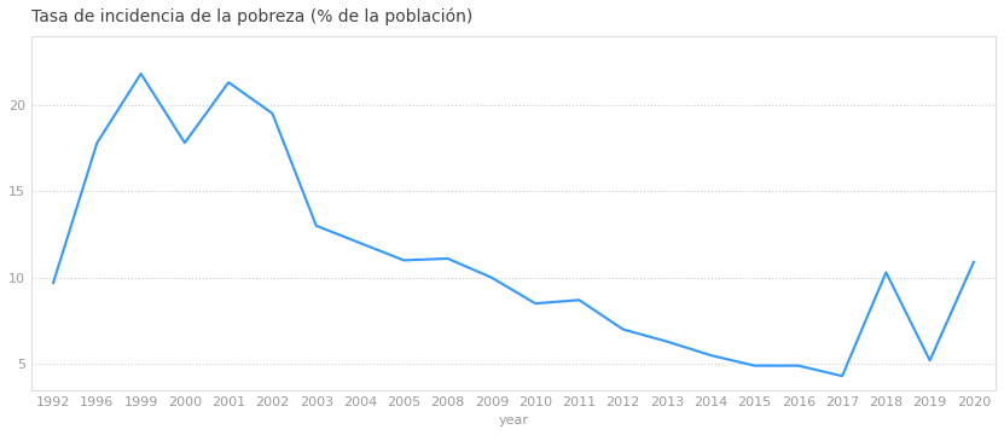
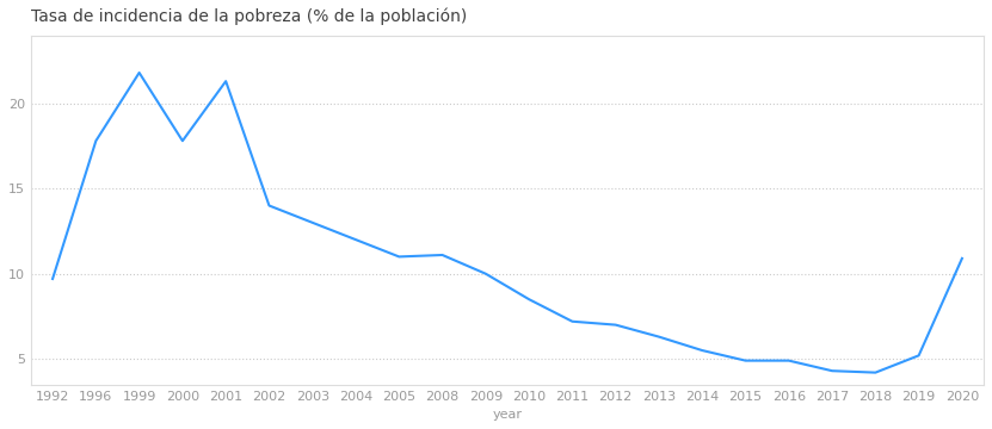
2002: 19.5 -> 14.0
2011: 8.7 -> 7.2
2018: 10.3 -> 4.2
